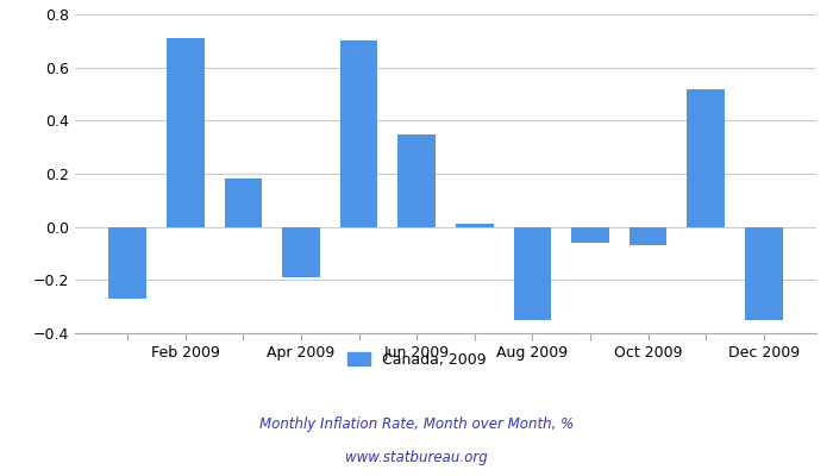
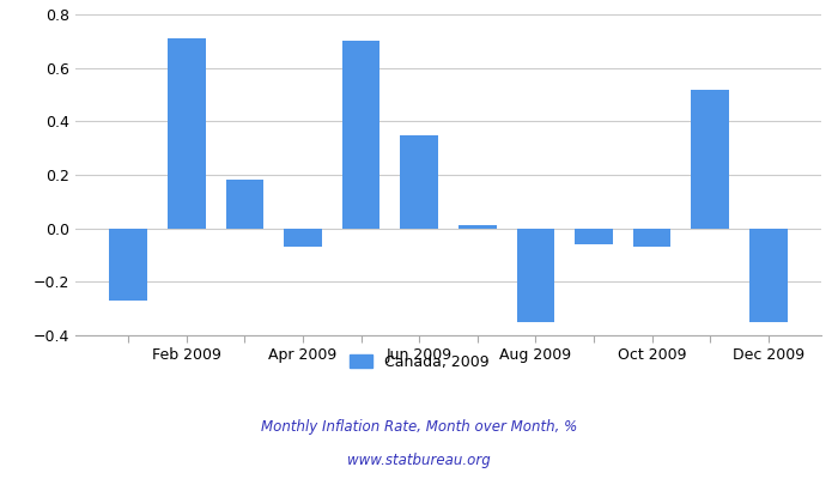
Apr 2009: -0.19 -> -0.07
